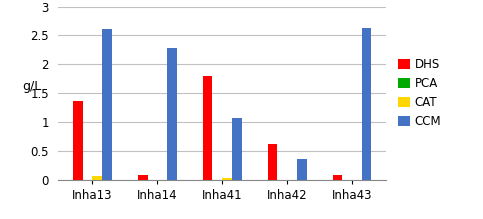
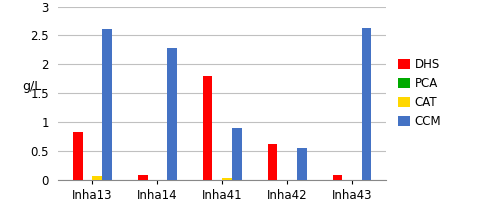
DHS/Inha13: 1.37 -> 0.82
CCM/Inha41: 1.06 -> 0.90
CCM/Inha42: 0.36 -> 0.54
